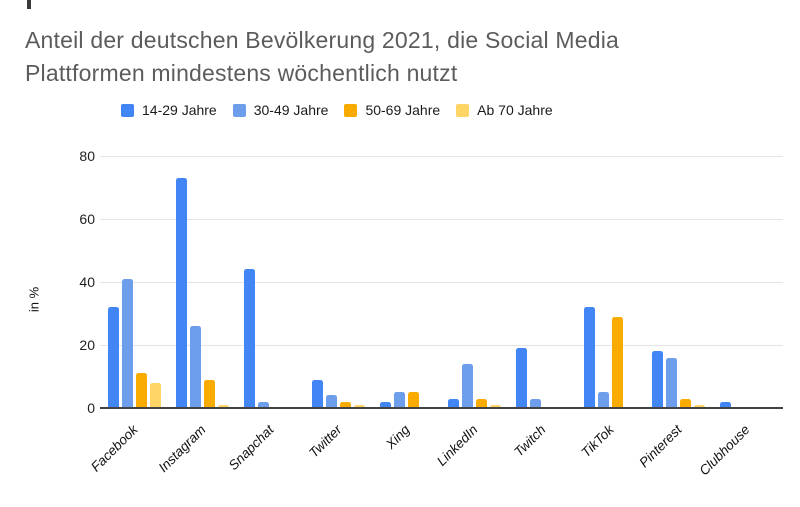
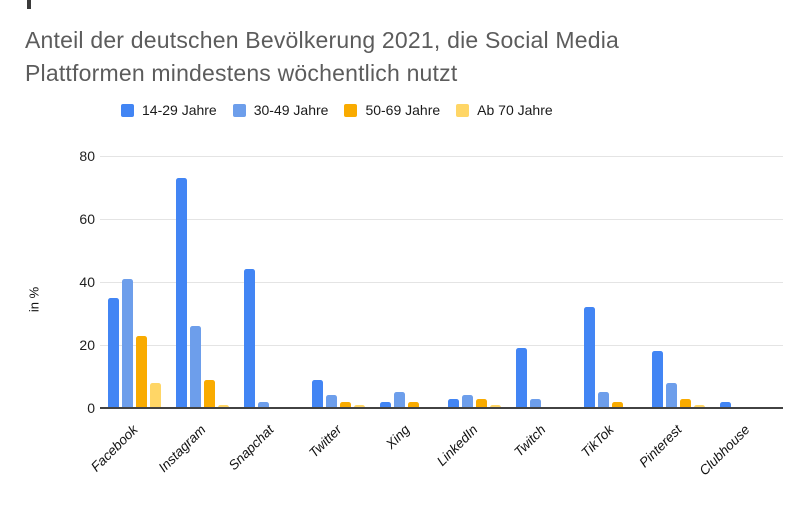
14-29 Jahre/Facebook: 32 -> 35
50-69 Jahre/Facebook: 11 -> 23
50-69 Jahre/Xing: 5 -> 2
30-49 Jahre/LinkedIn: 14 -> 4
50-69 Jahre/TikTok: 29 -> 2
30-49 Jahre/Pinterest: 16 -> 8
